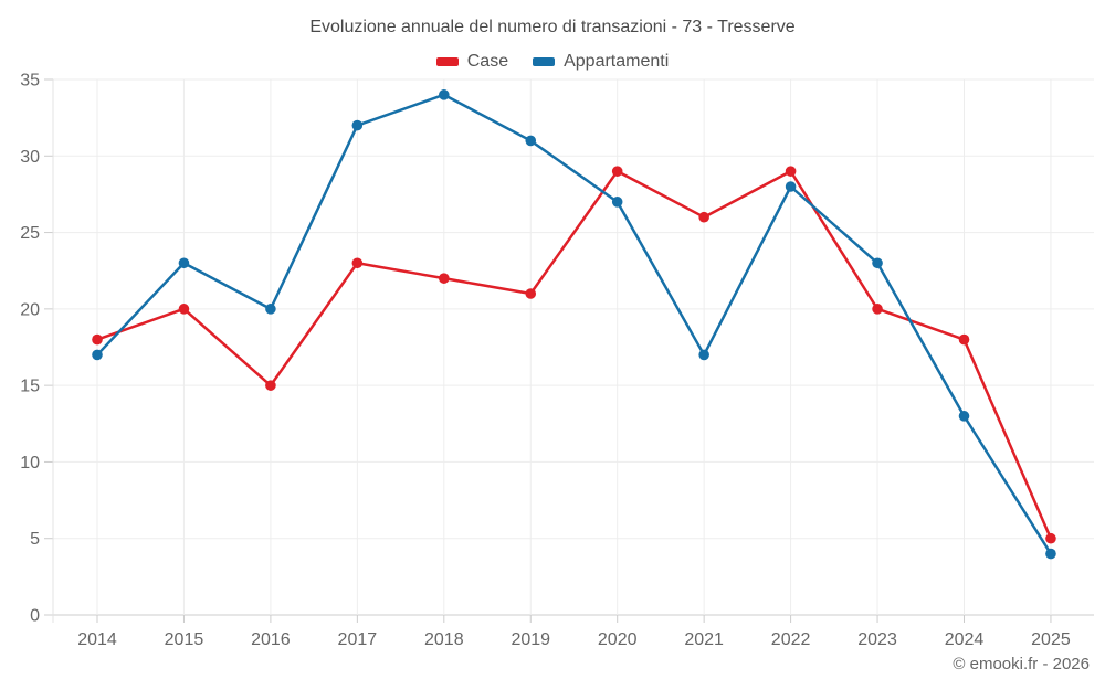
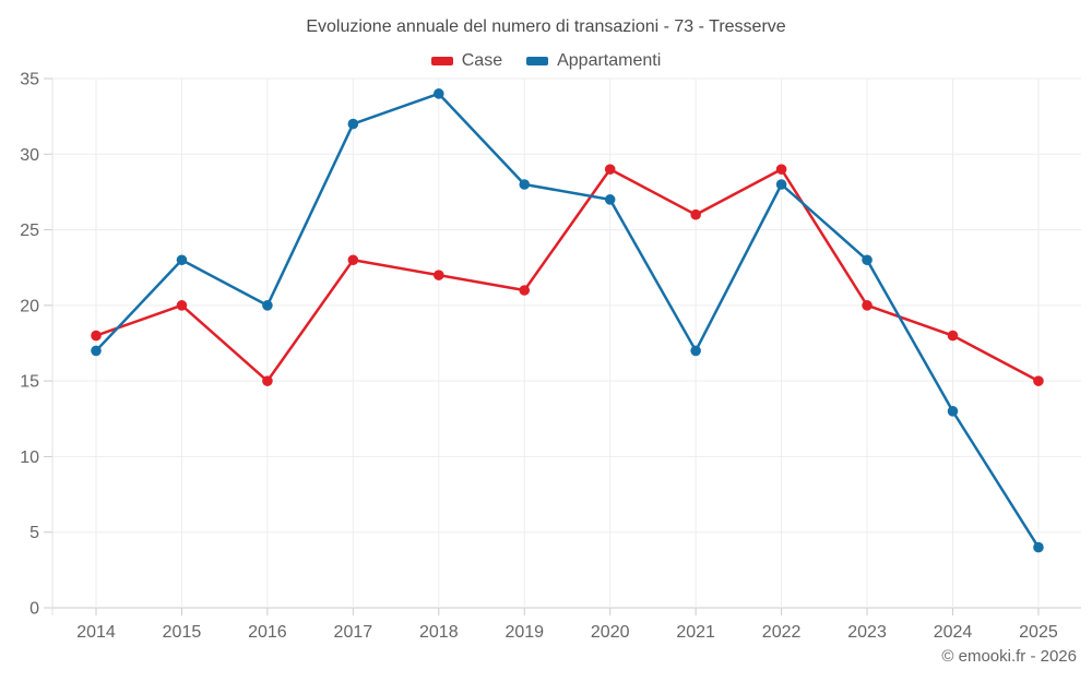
Appartamenti/2019: 31 -> 28
Case/2025: 5 -> 15
